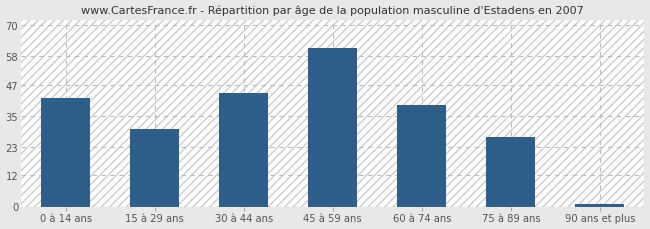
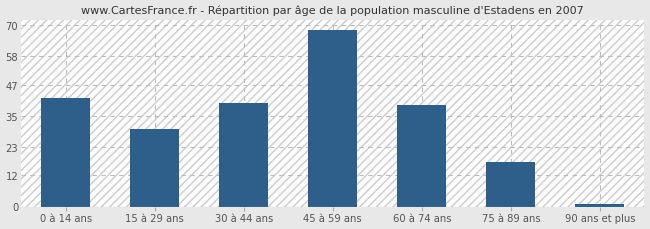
30 à 44 ans: 44 -> 40
45 à 59 ans: 61 -> 68
75 à 89 ans: 27 -> 17
